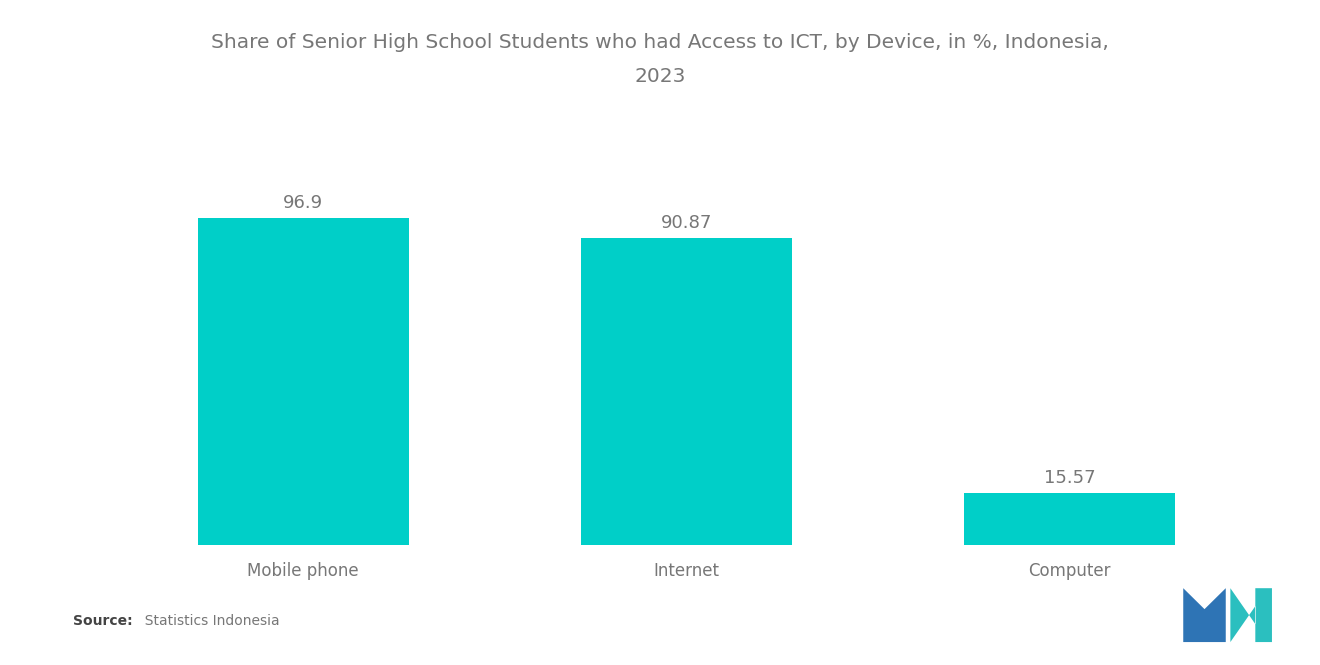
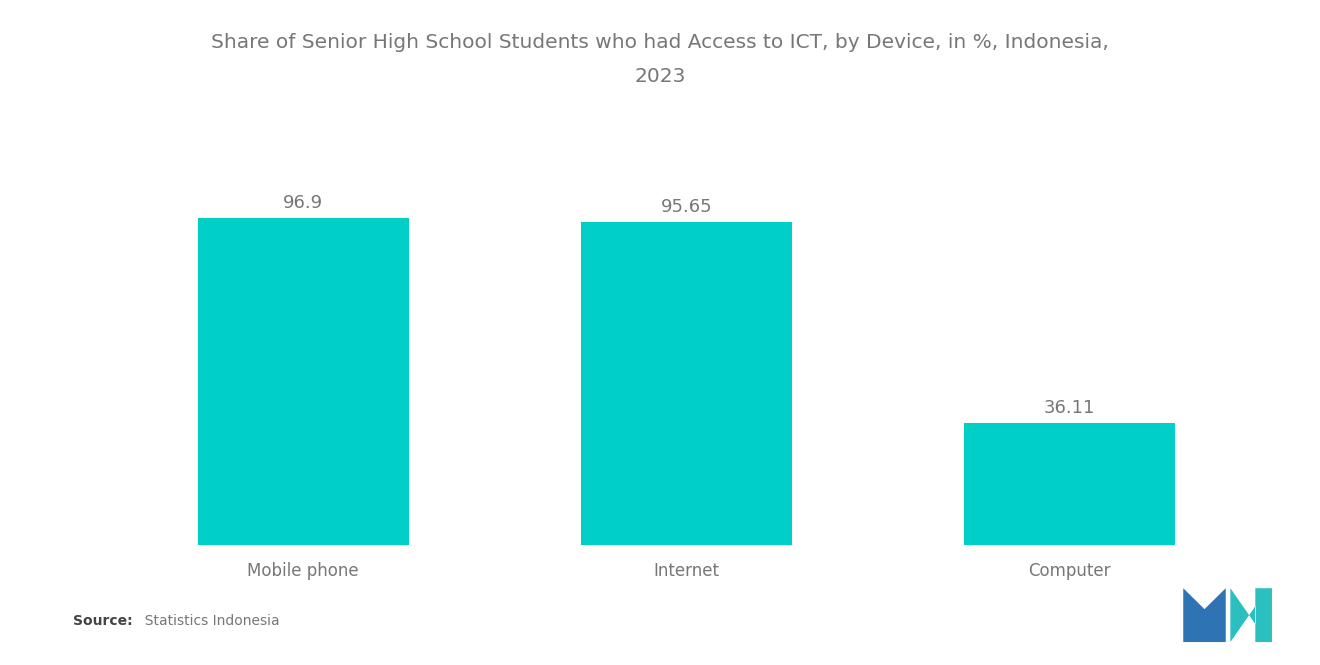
Internet: 90.87 -> 95.65
Computer: 15.57 -> 36.11
